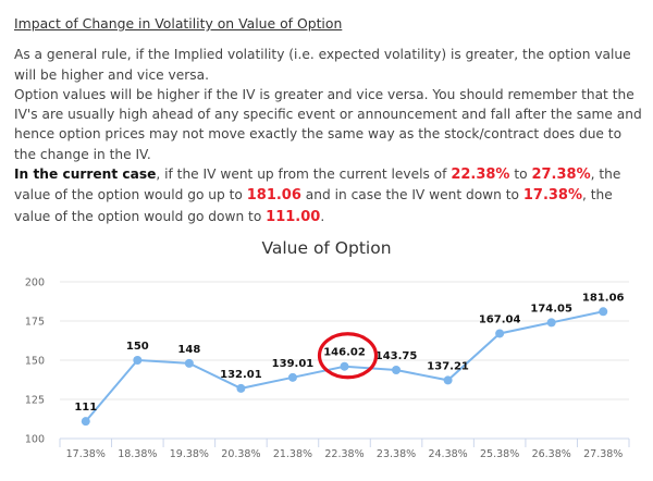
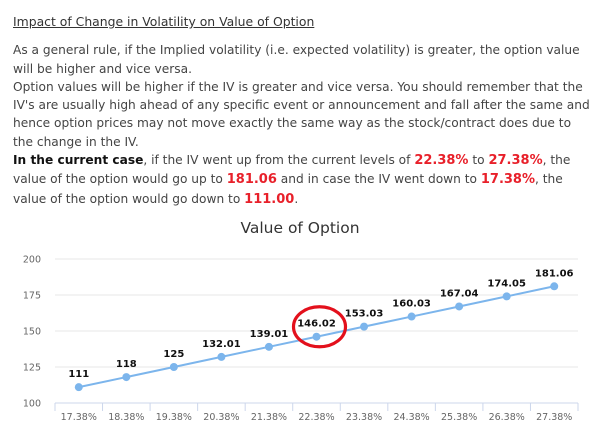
18.38%: 150 -> 118
19.38%: 148 -> 125
23.38%: 143.75 -> 153.03
24.38%: 137.21 -> 160.03
